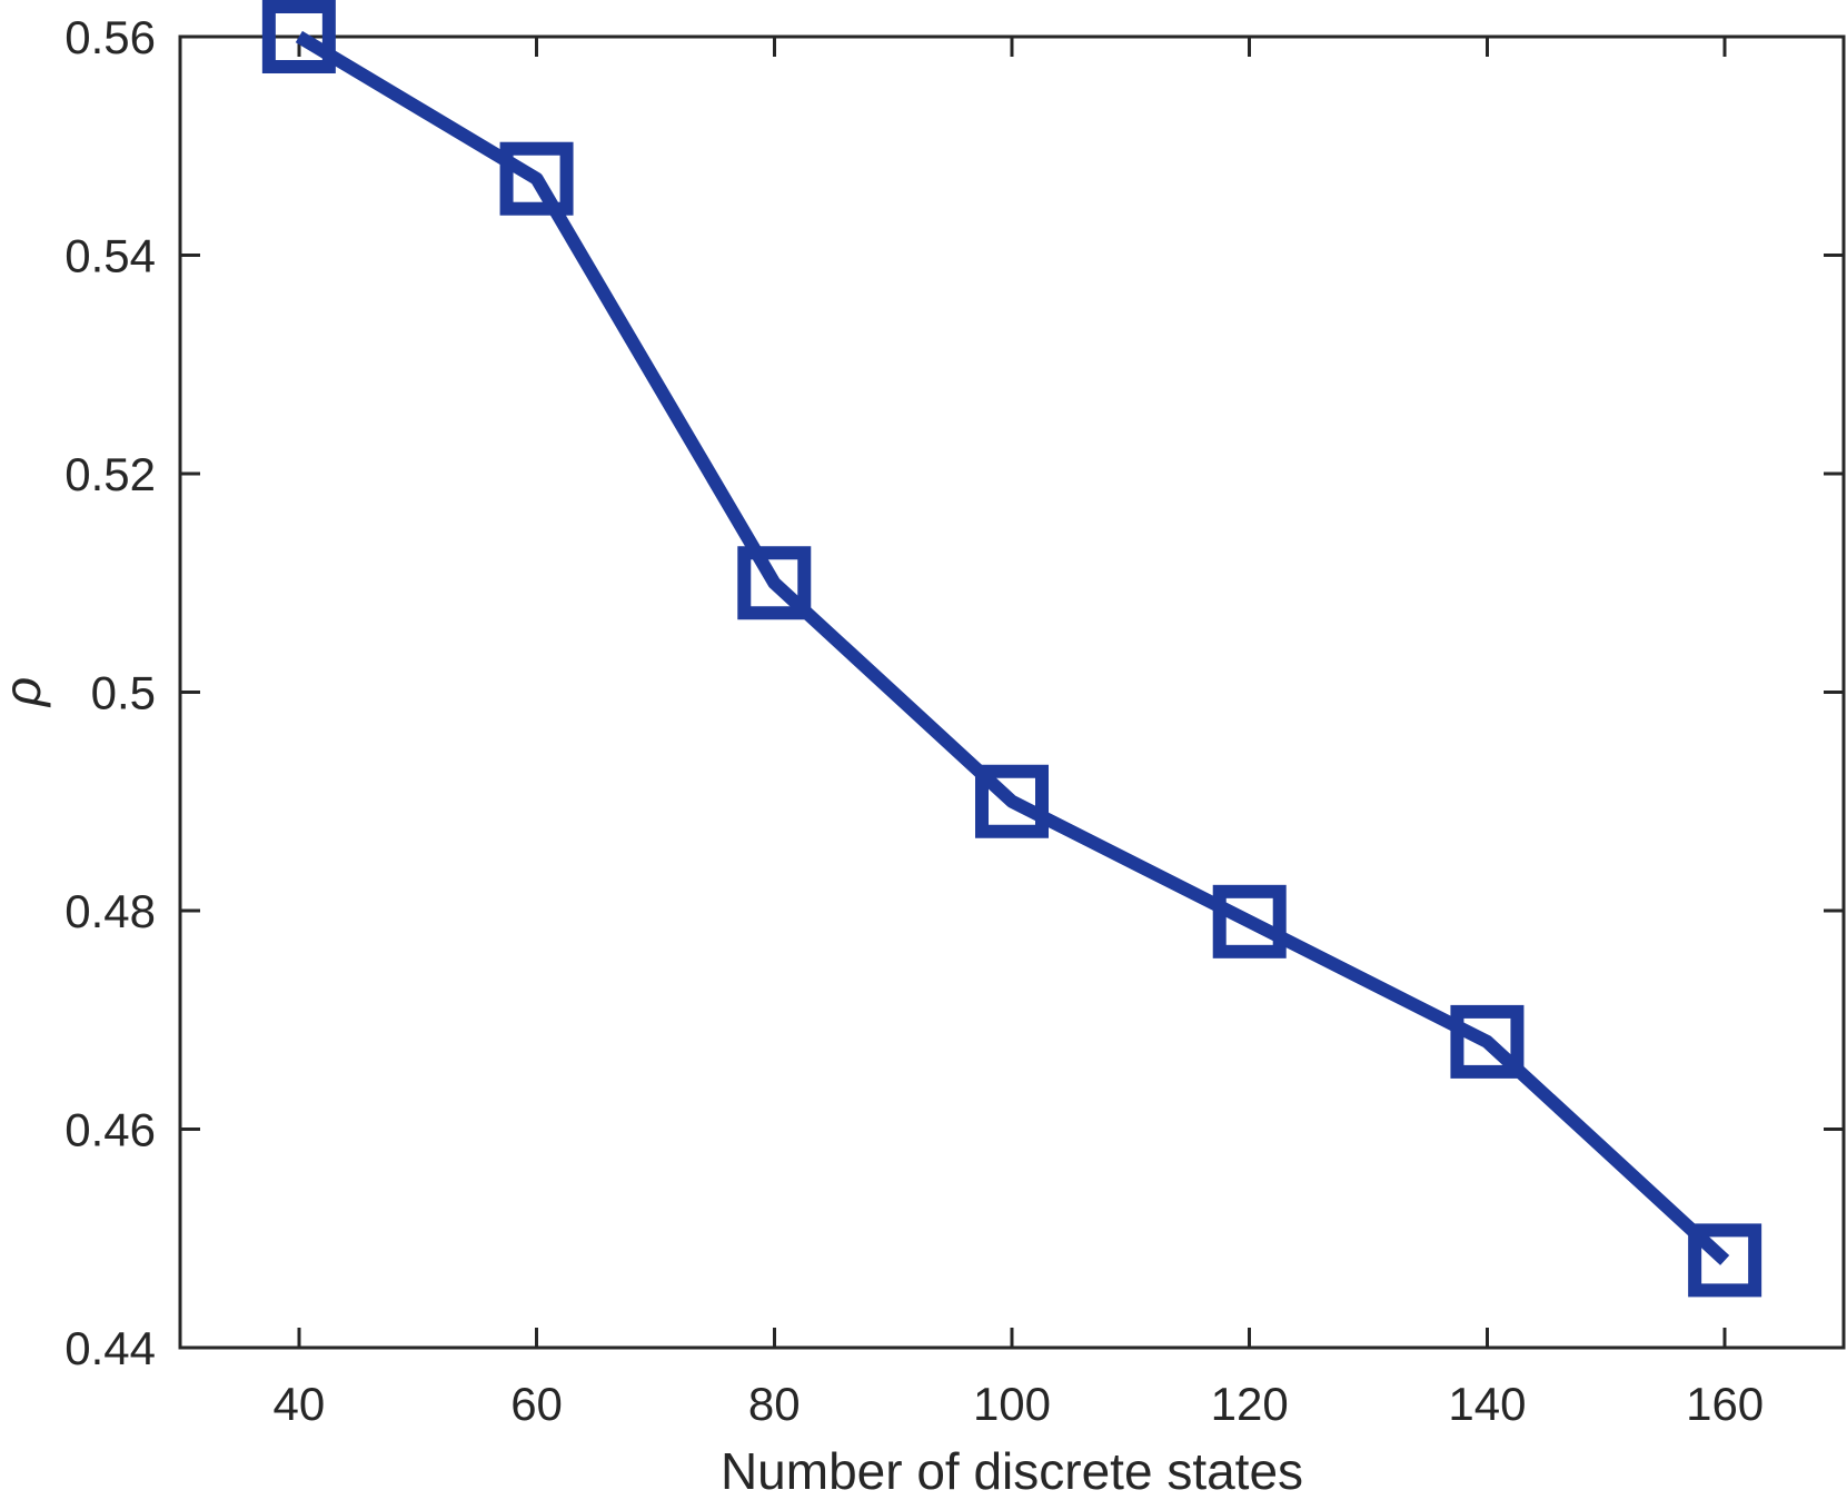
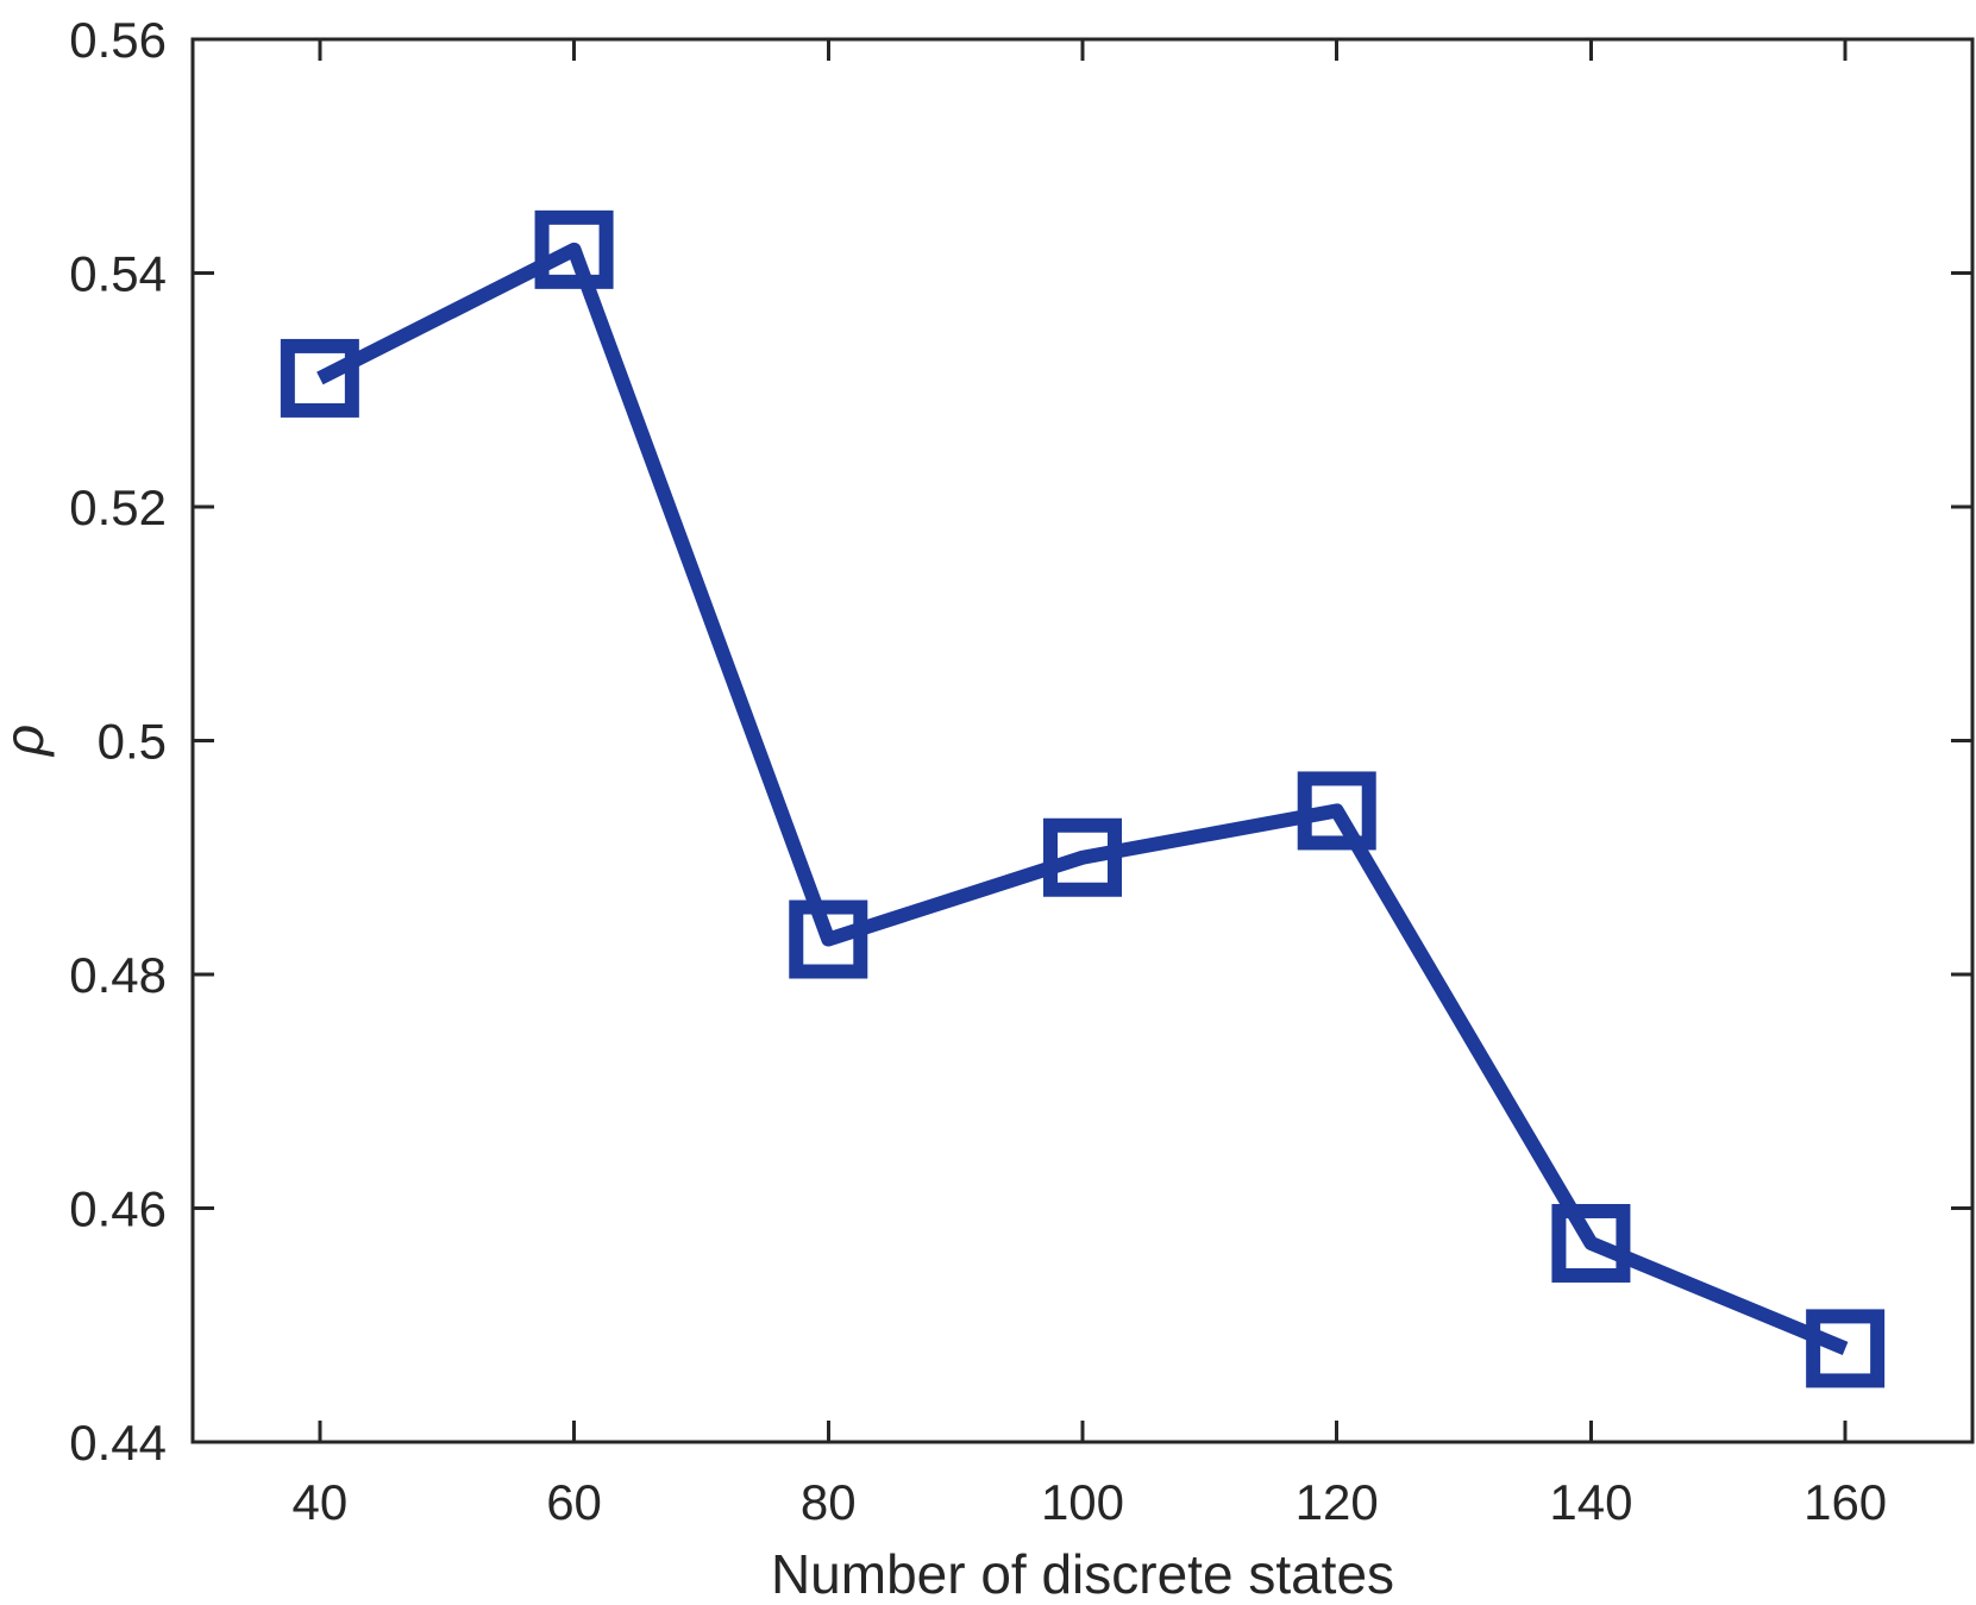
40: 0.560 -> 0.531
60: 0.547 -> 0.542
80: 0.510 -> 0.483
120: 0.479 -> 0.494
140: 0.468 -> 0.457
